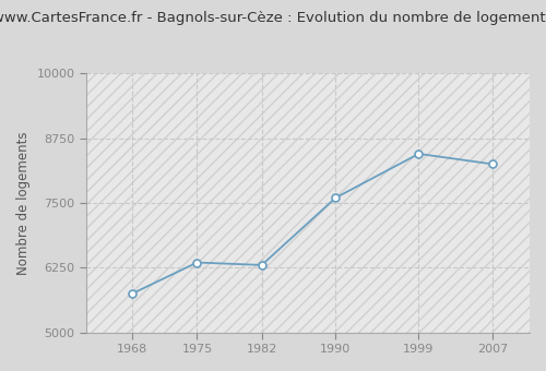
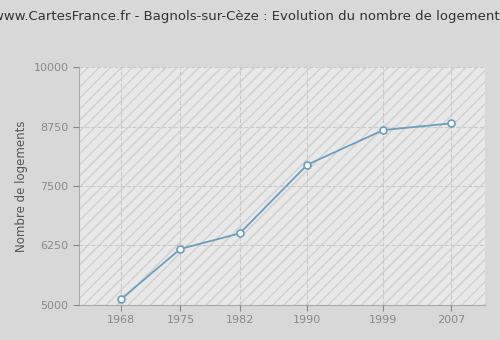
1968: 5750 -> 5120
1975: 6350 -> 6180
1982: 6300 -> 6500
1990: 7600 -> 7950
1999: 8450 -> 8680
2007: 8250 -> 8820
